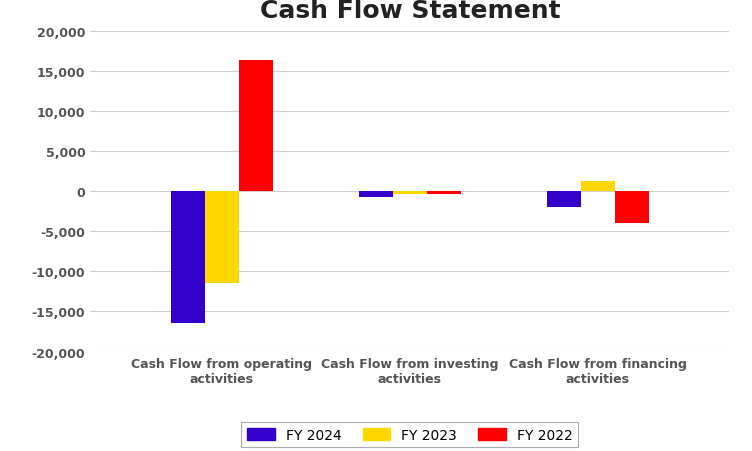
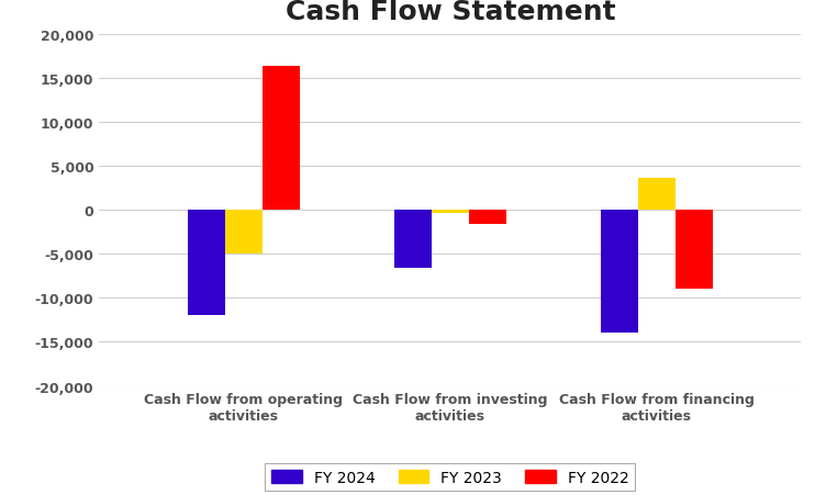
FY 2024/Cash Flow from operating activities: -16,500 -> -12,000
FY 2023/Cash Flow from operating activities: -11,500 -> -5,000
FY 2024/Cash Flow from investing activities: -700 -> -6,600
FY 2022/Cash Flow from investing activities: -300 -> -1,600
FY 2024/Cash Flow from financing activities: -2,000 -> -14,000
FY 2023/Cash Flow from financing activities: 1,200 -> 3,600
FY 2022/Cash Flow from financing activities: -4,000 -> -9,000
